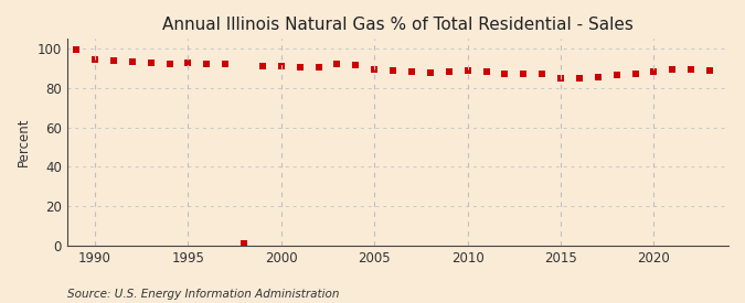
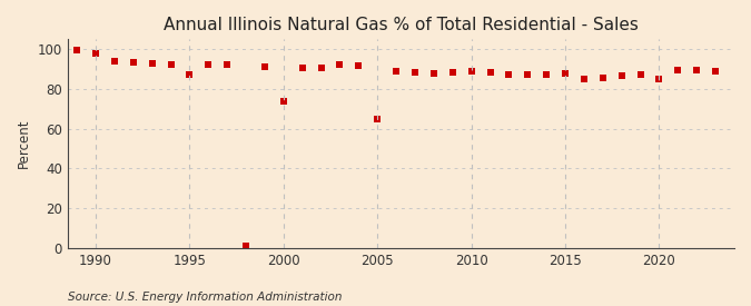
1990: 95 -> 98
1995: 93 -> 87
2000: 91 -> 74
2005: 90 -> 65
2015: 85 -> 88
2020: 88 -> 85
